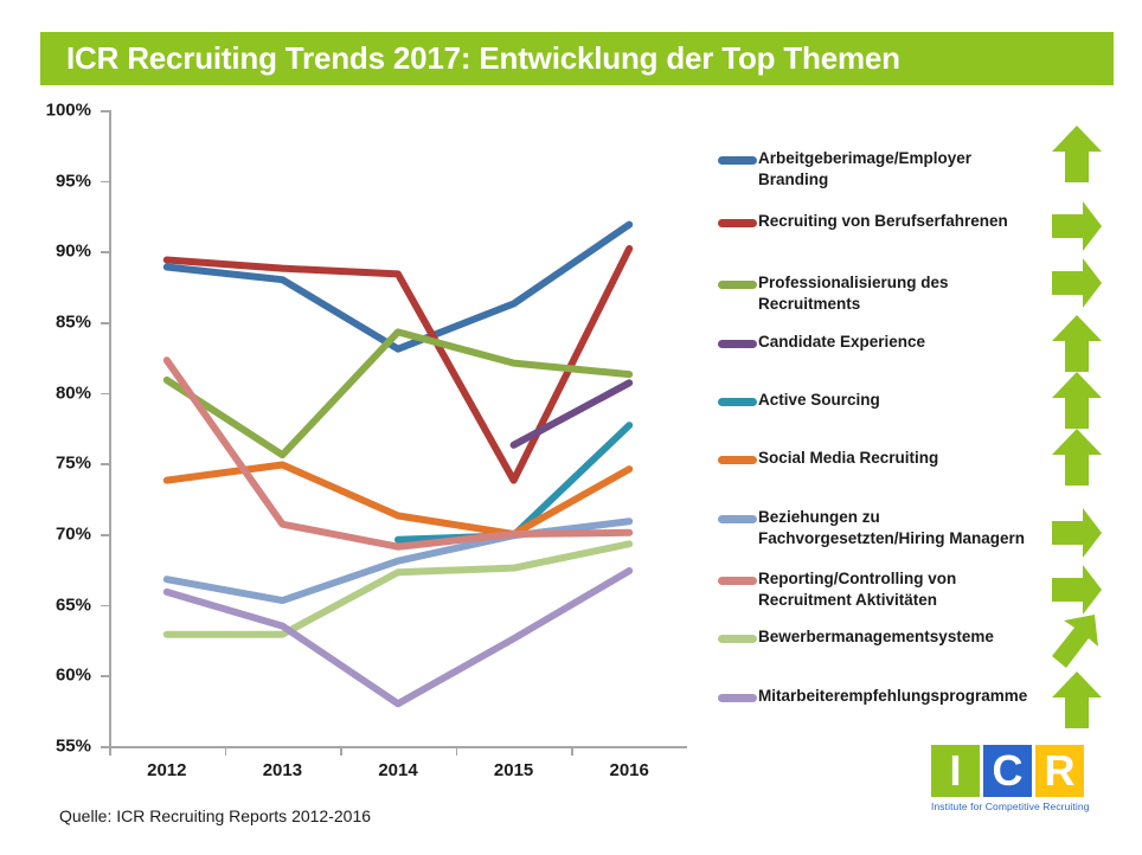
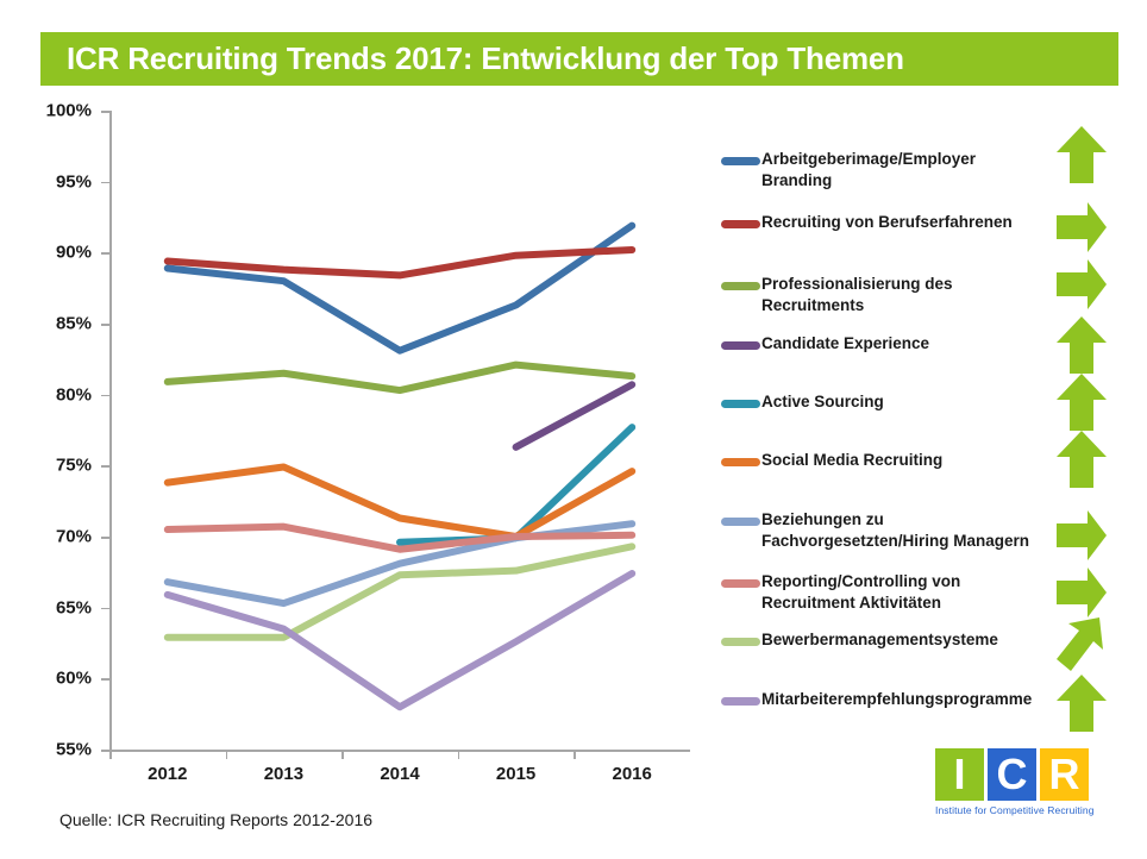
Reporting/Controlling von Recruitment Aktivitäten/2012: 82.3% -> 70.5%
Professionalisierung des Recruitments/2013: 75.6% -> 81.5%
Professionalisierung des Recruitments/2014: 84.3% -> 80.3%
Recruiting von Berufserfahrenen/2015: 73.8% -> 89.8%
